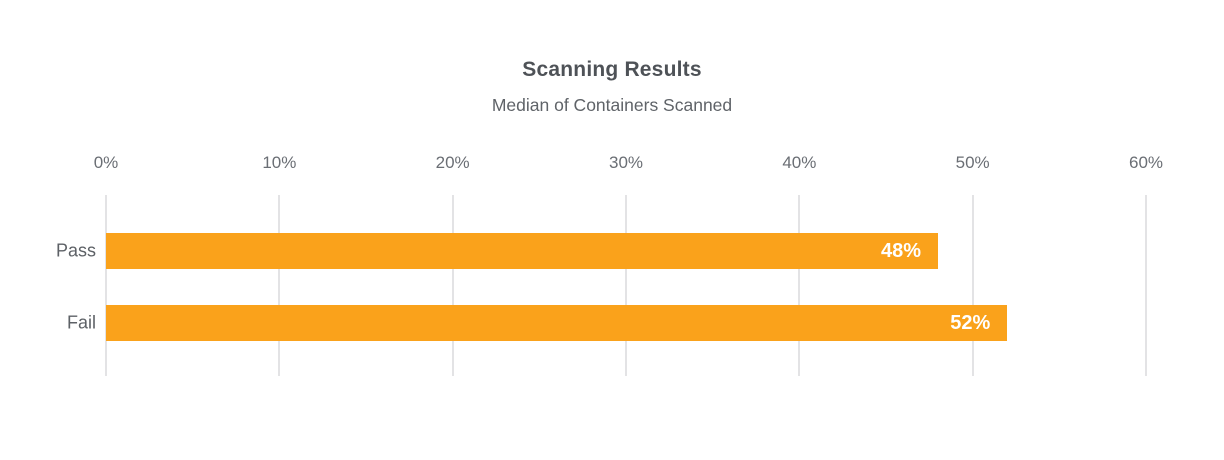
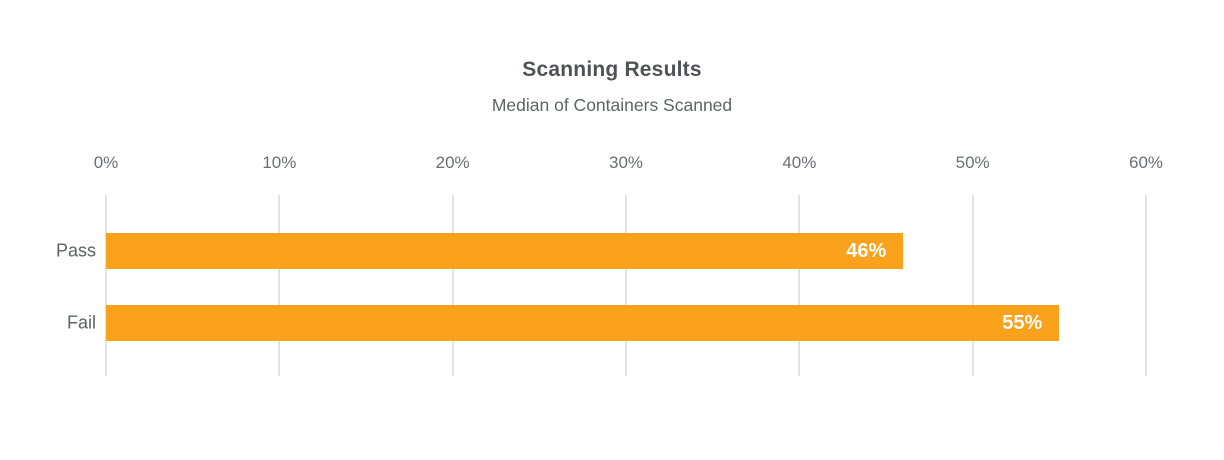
Pass: 48% -> 46%
Fail: 52% -> 55%
